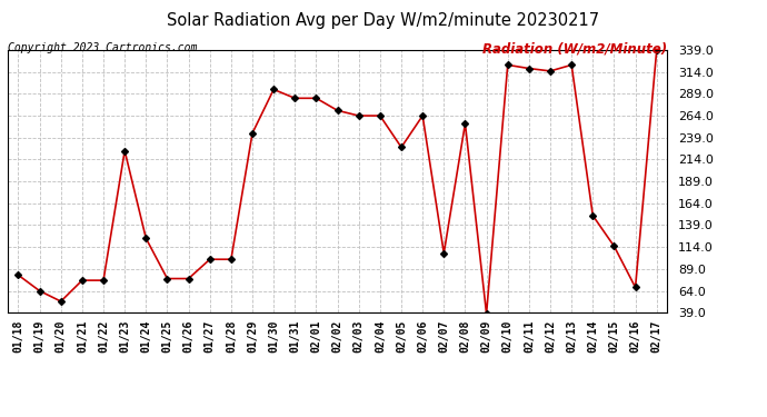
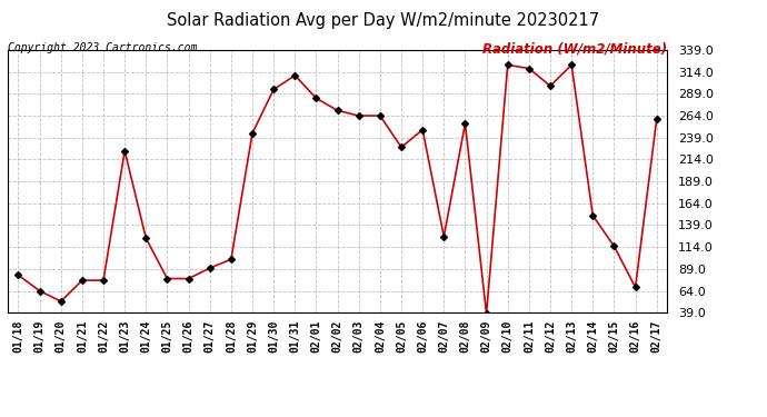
01/27: 100 -> 90
01/31: 284 -> 310
02/06: 264 -> 248
02/07: 107 -> 126
02/12: 315 -> 298
02/17: 339 -> 260
